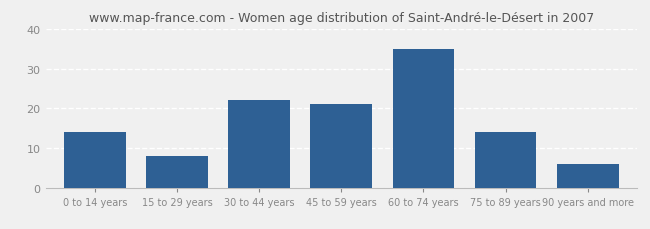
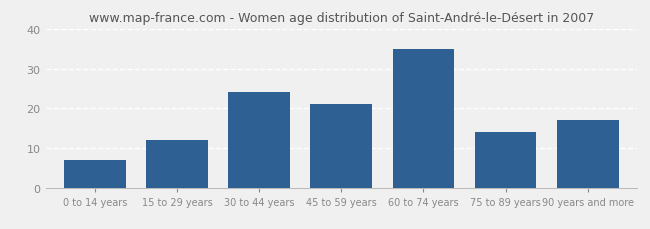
0 to 14 years: 14 -> 7
15 to 29 years: 8 -> 12
30 to 44 years: 22 -> 24
90 years and more: 6 -> 17
